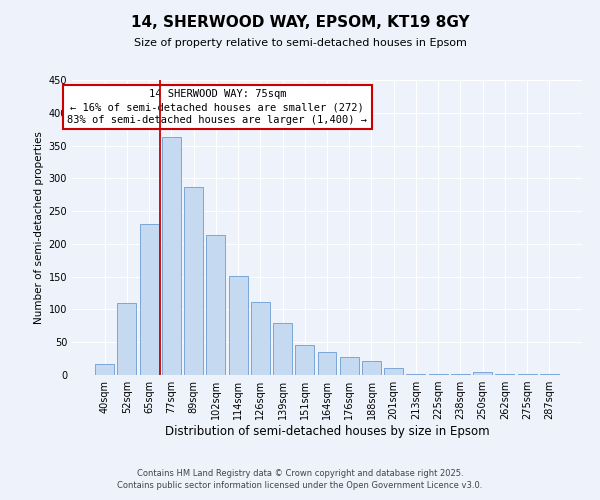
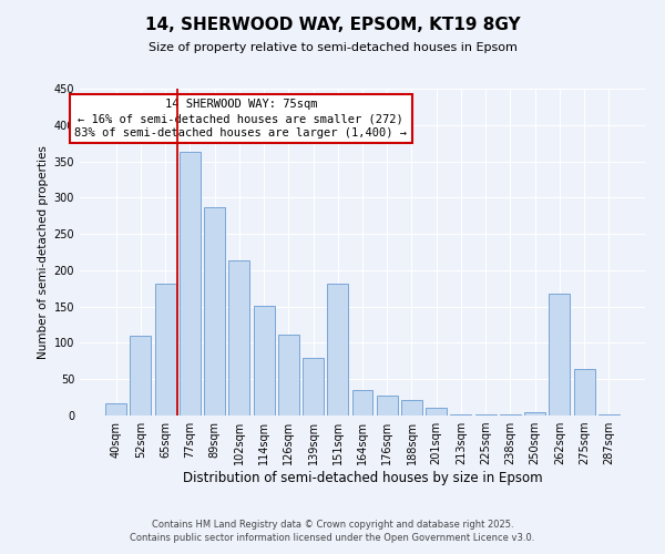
65sqm: 230 -> 182
151sqm: 46 -> 182
262sqm: 1 -> 168
275sqm: 1 -> 64
